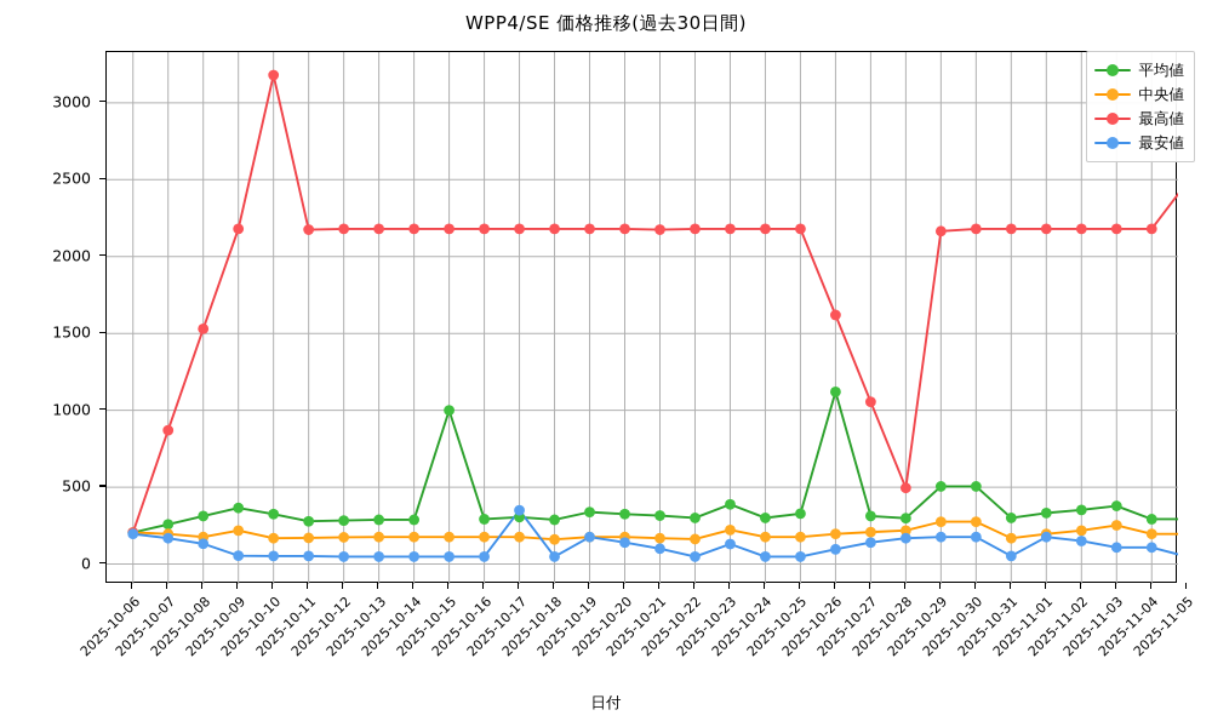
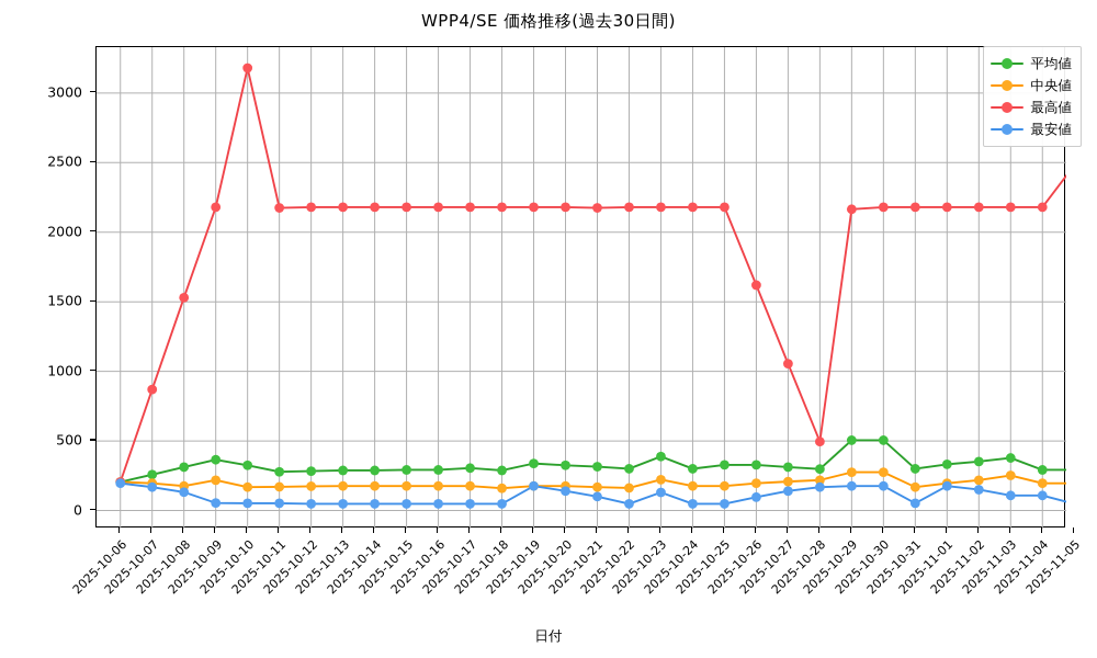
平均値/2025-10-15: 1000 -> 290
最安値/2025-10-17: 350 -> 50
平均値/2025-10-26: 1120 -> 330
